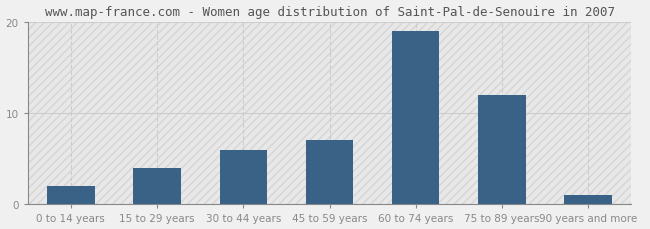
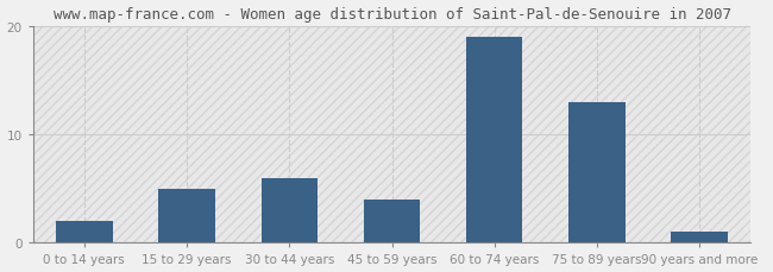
15 to 29 years: 4 -> 5
45 to 59 years: 7 -> 4
75 to 89 years: 12 -> 13
